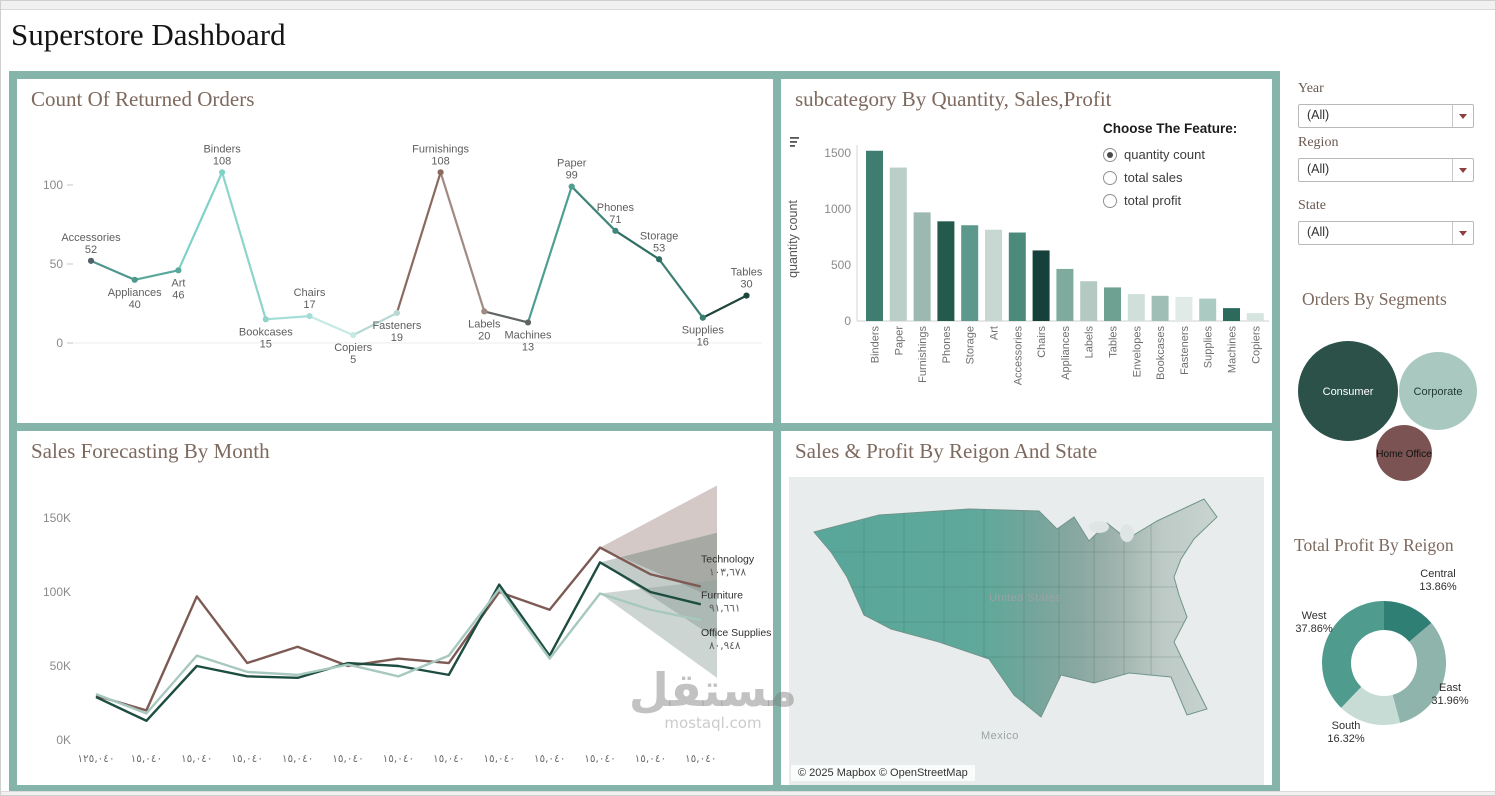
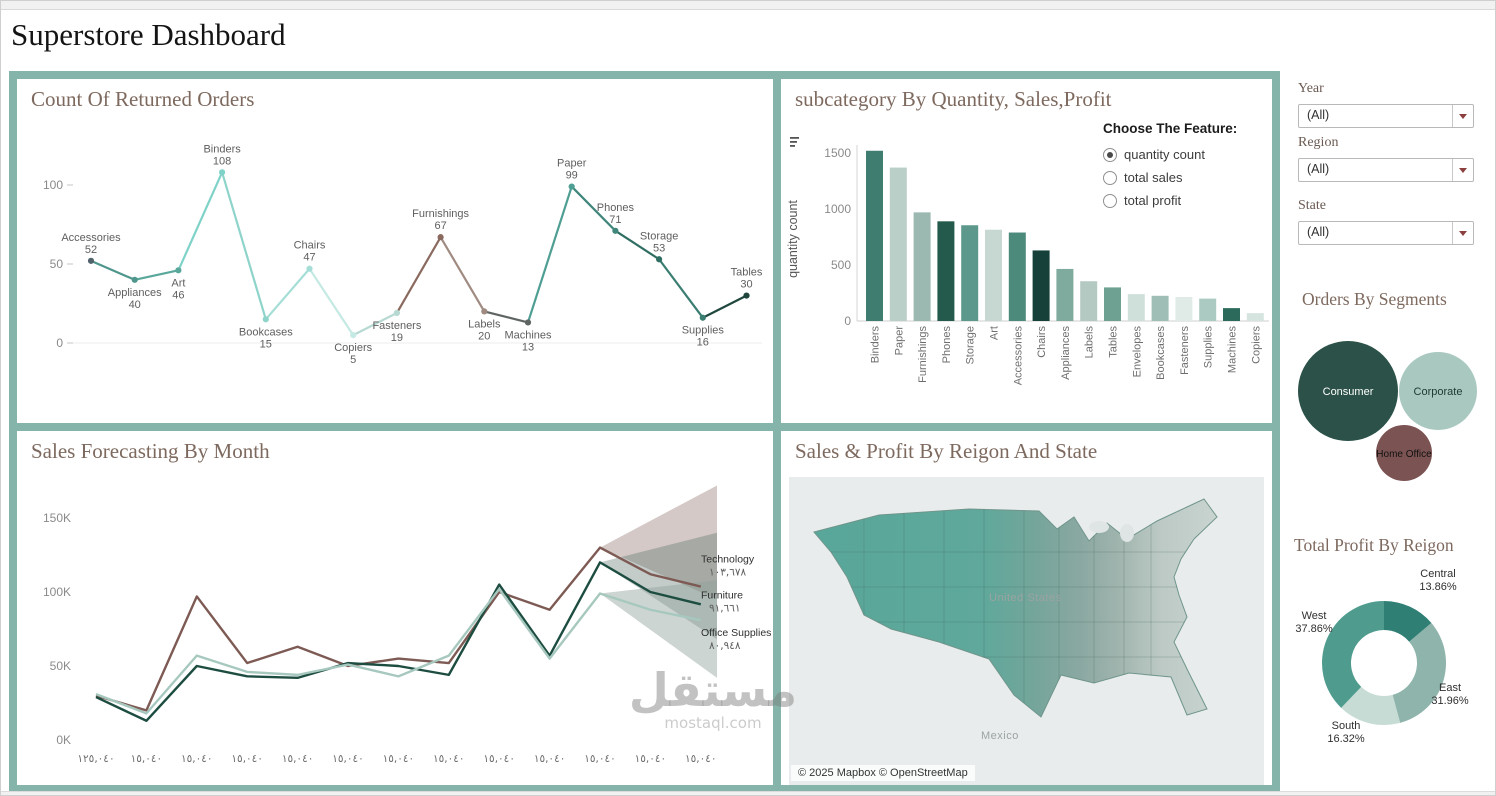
Count Of Returned Orders/Chairs: 17 -> 47
Count Of Returned Orders/Furnishings: 108 -> 67
